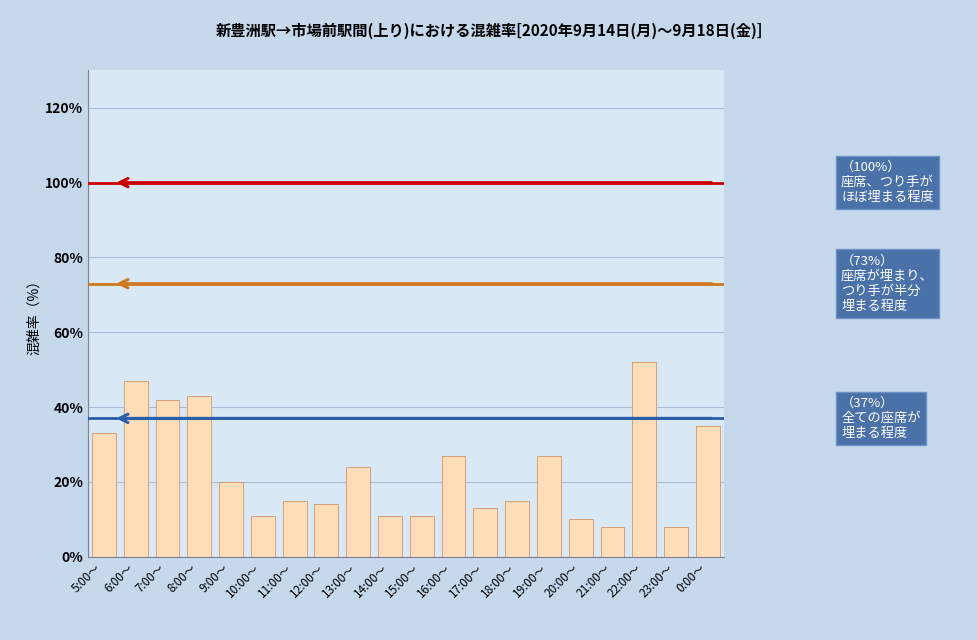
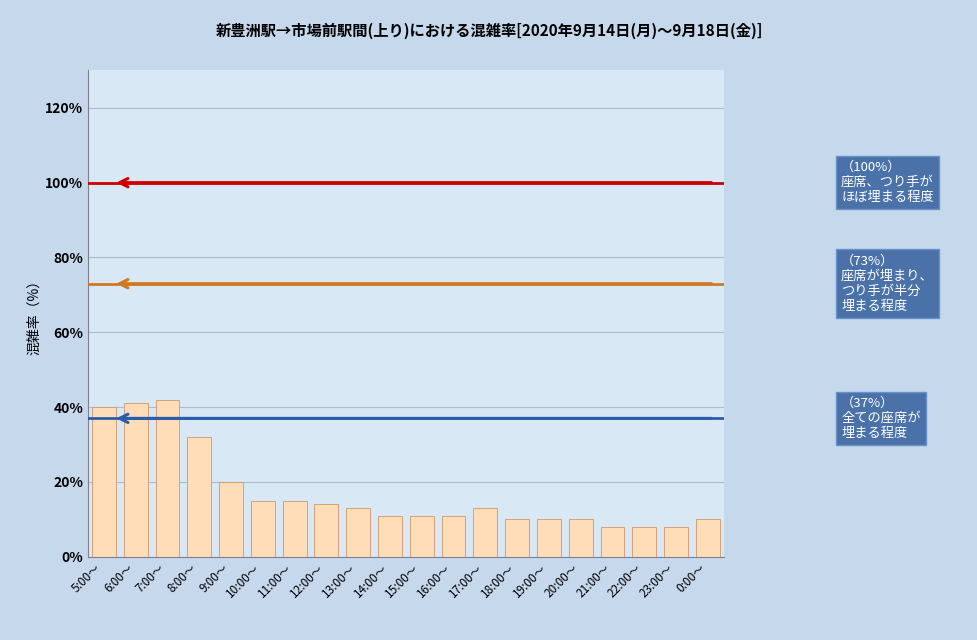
5:00～: 33% -> 40%
6:00～: 47% -> 41%
8:00～: 43% -> 32%
10:00～: 11% -> 15%
13:00～: 24% -> 13%
16:00～: 27% -> 11%
18:00～: 15% -> 10%
19:00～: 27% -> 10%
22:00～: 52% -> 8%
0:00～: 35% -> 10%
